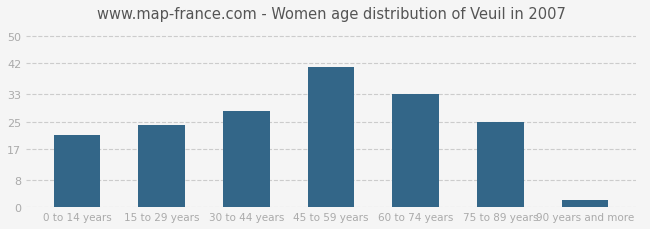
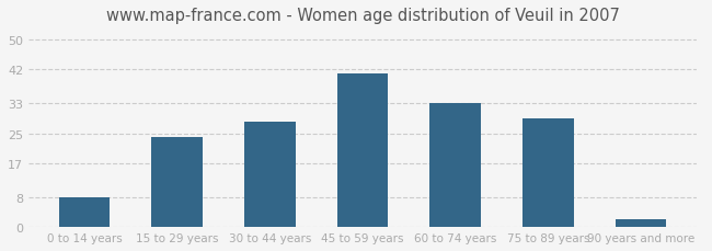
0 to 14 years: 21 -> 8
75 to 89 years: 25 -> 29
